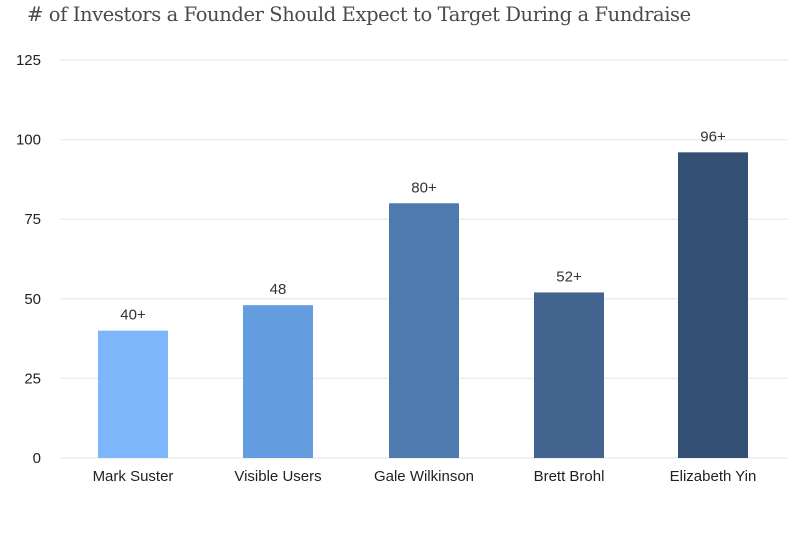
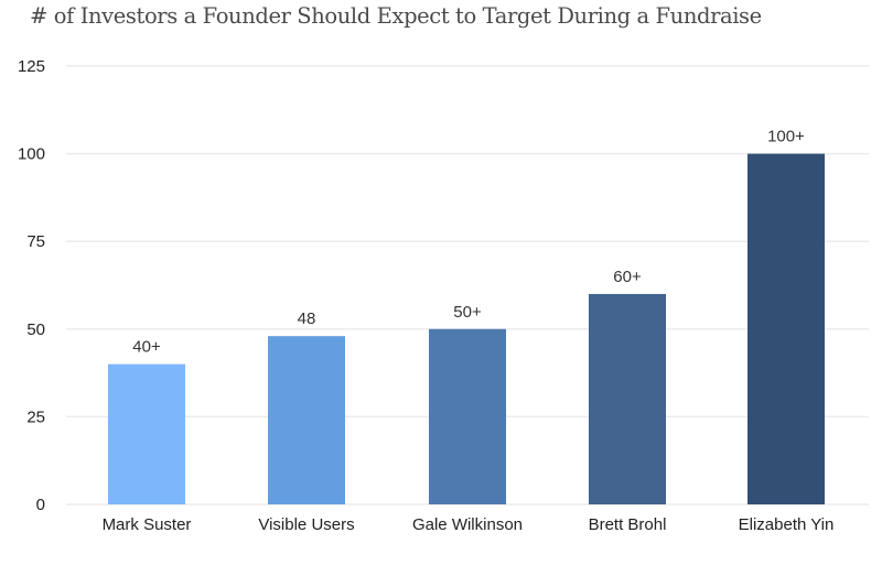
Gale Wilkinson: 80 -> 50
Brett Brohl: 52 -> 60
Elizabeth Yin: 96 -> 100
